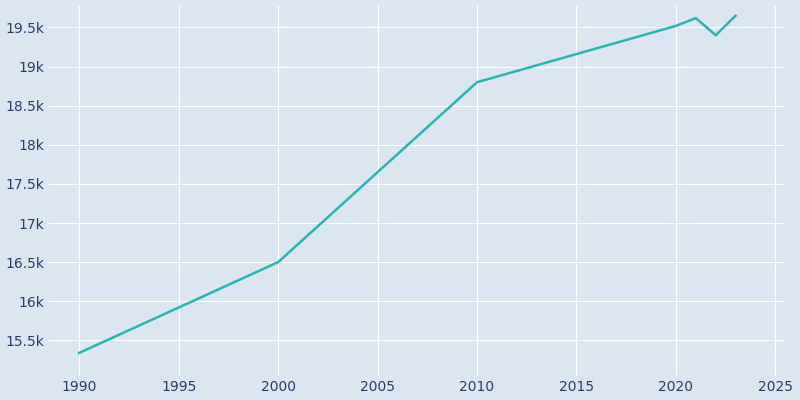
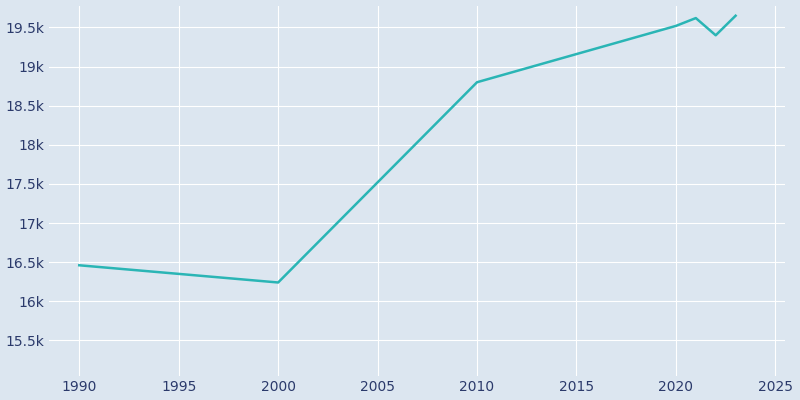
1990: 15.34k -> 16.46k
2000: 16.50k -> 16.24k
